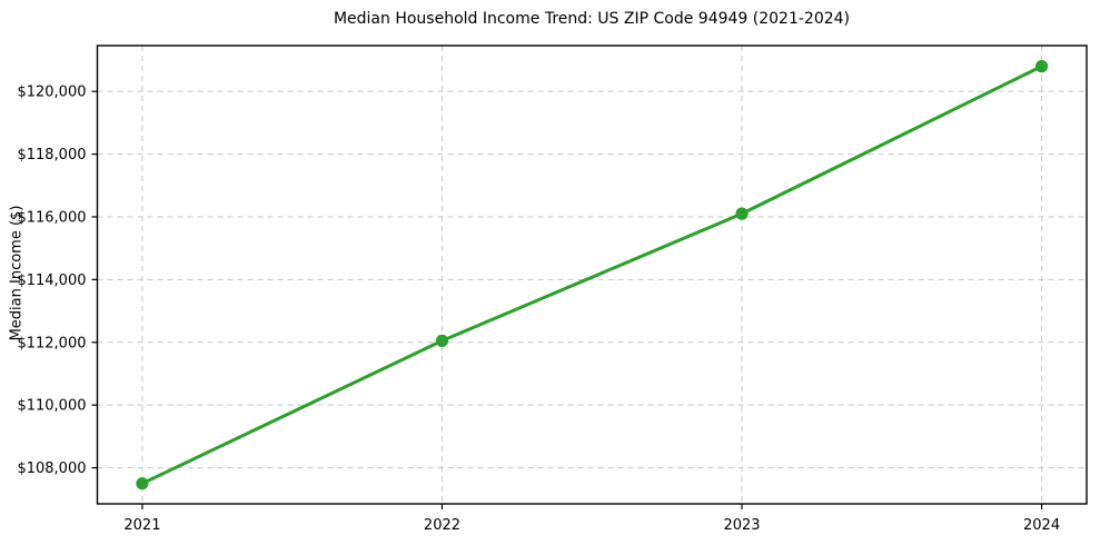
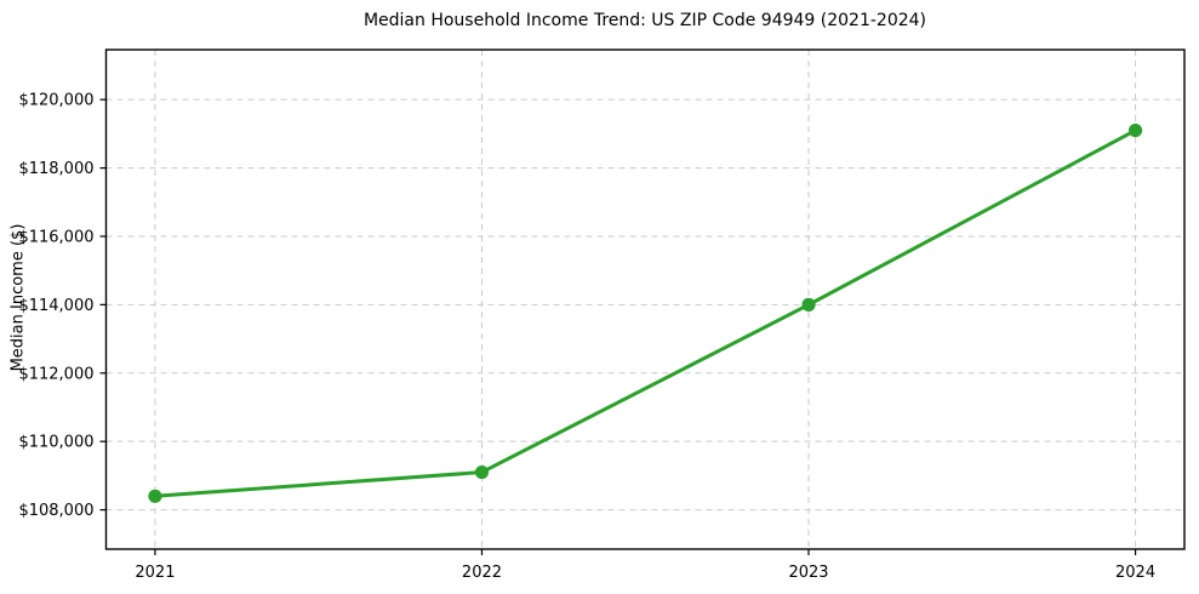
2021: $107500 -> $108400
2022: $112000 -> $109100
2023: $116100 -> $114000
2024: $120800 -> $119100
